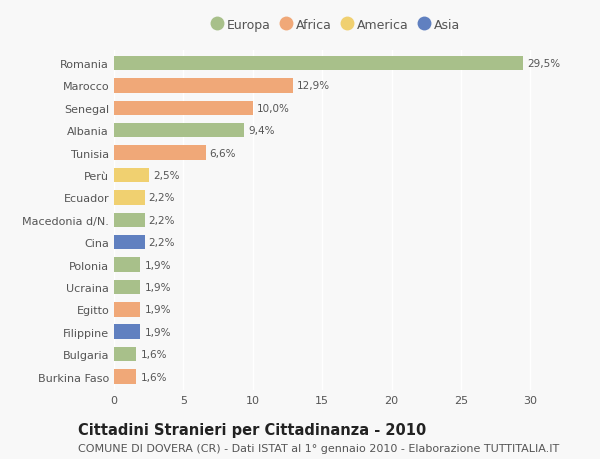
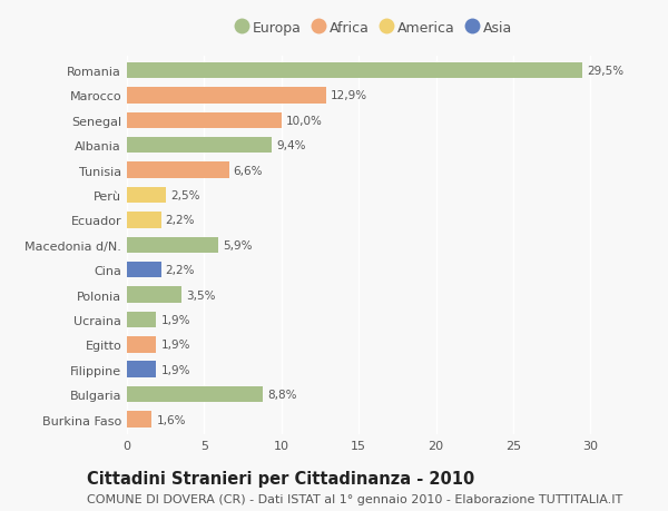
Macedonia d/N.: 2,2% -> 5,9%
Polonia: 1,9% -> 3,5%
Bulgaria: 1,6% -> 8,8%
